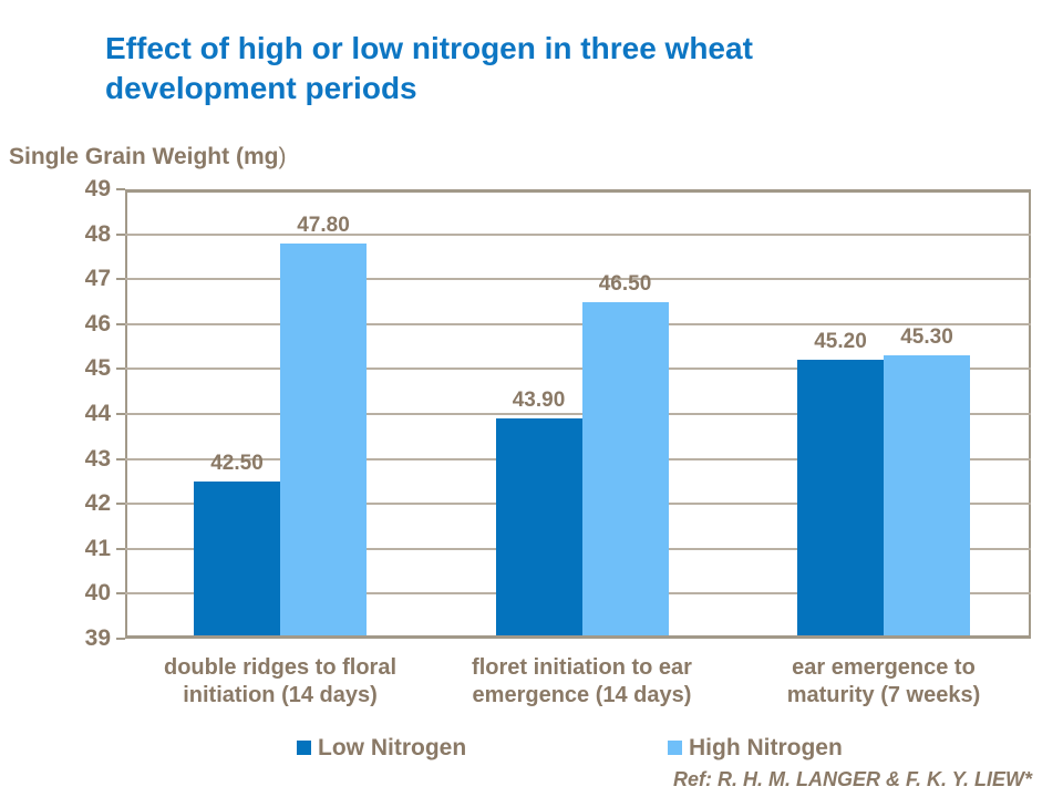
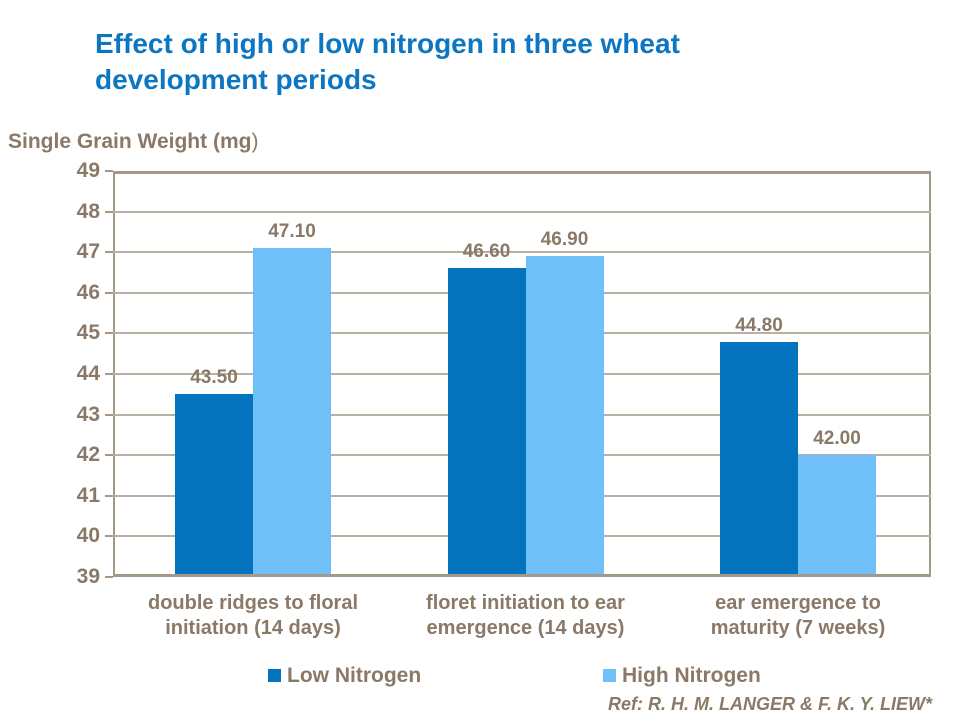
Low Nitrogen/double ridges to floral initiation (14 days): 42.50 -> 43.50
High Nitrogen/double ridges to floral initiation (14 days): 47.80 -> 47.10
Low Nitrogen/floret initiation to ear emergence (14 days): 43.90 -> 46.60
High Nitrogen/floret initiation to ear emergence (14 days): 46.50 -> 46.90
Low Nitrogen/ear emergence to maturity (7 weeks): 45.20 -> 44.80
High Nitrogen/ear emergence to maturity (7 weeks): 45.30 -> 42.00
